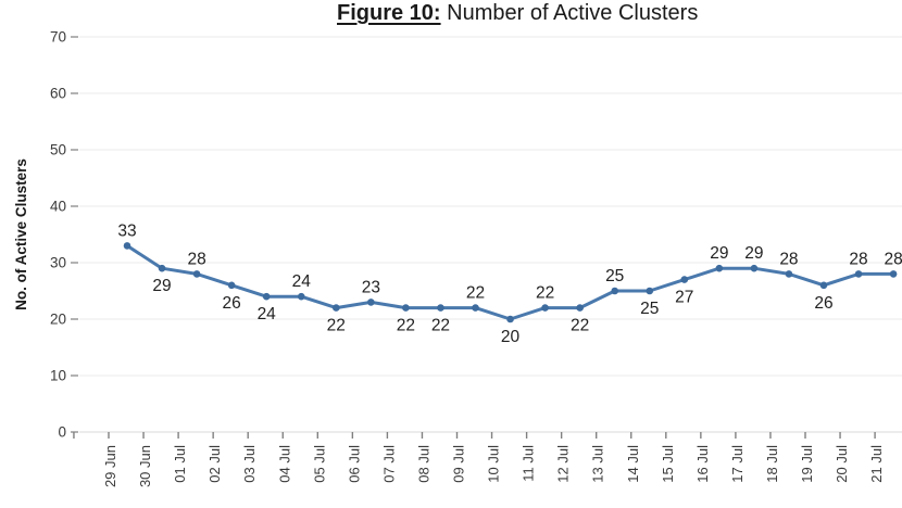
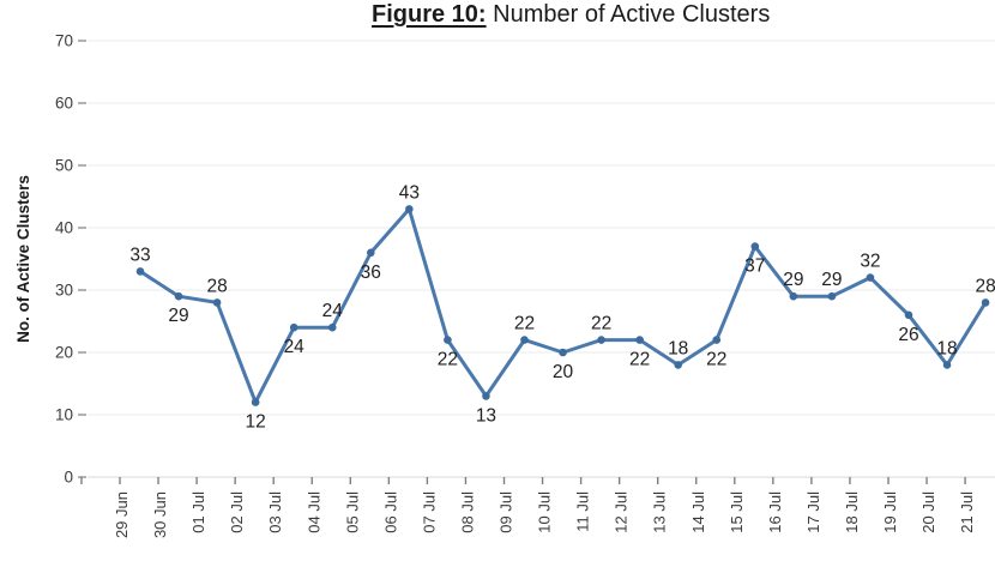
02 Jul: 26 -> 12
05 Jul: 22 -> 36
06 Jul: 23 -> 43
08 Jul: 22 -> 13
13 Jul: 25 -> 18
14 Jul: 25 -> 22
15 Jul: 27 -> 37
18 Jul: 28 -> 32
20 Jul: 28 -> 18
